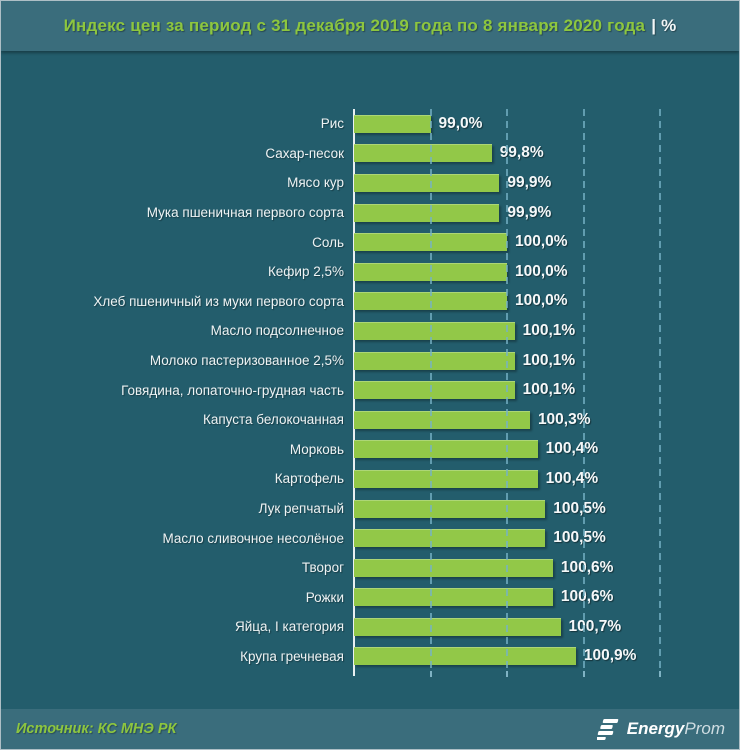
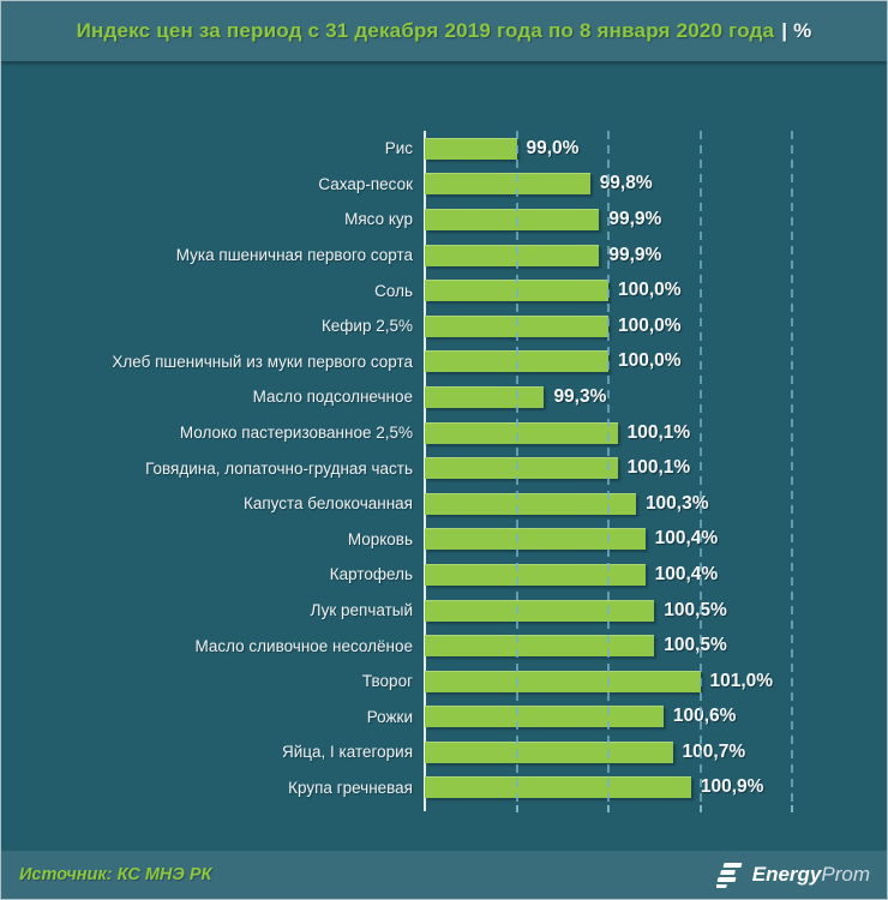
Масло подсолнечное: 100,1% -> 99,3%
Творог: 100,6% -> 101,0%
